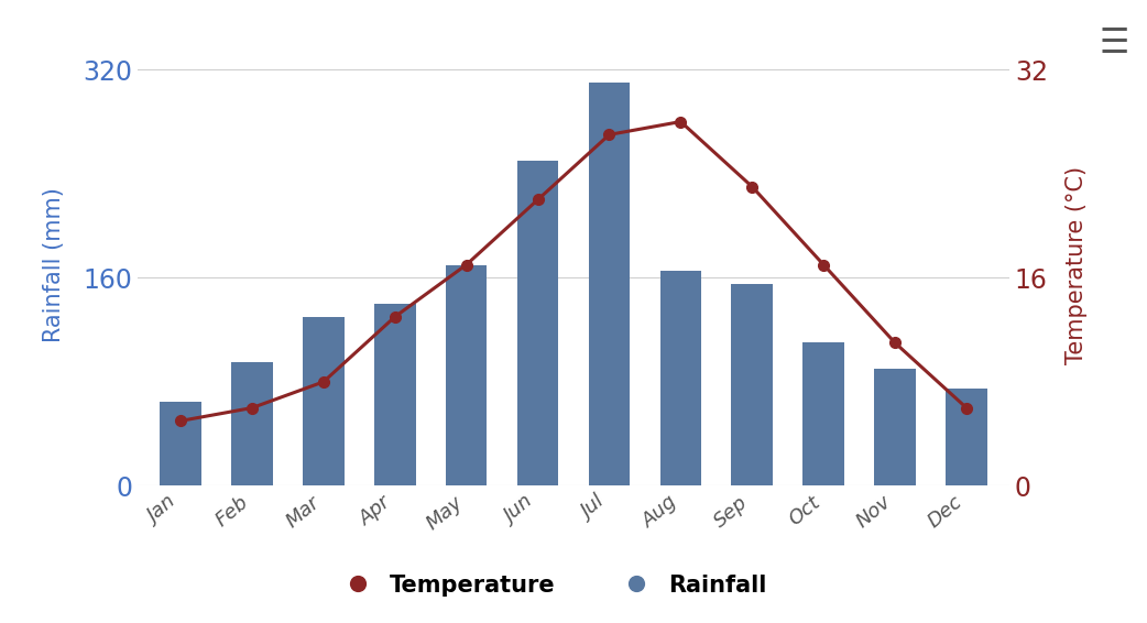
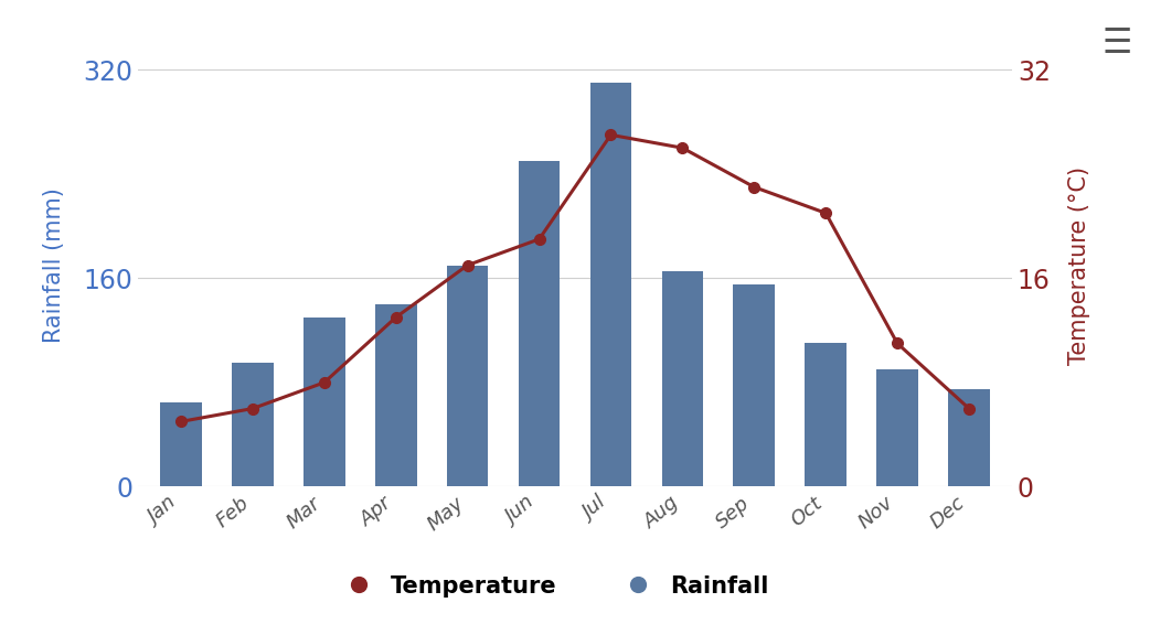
Temperature/Jun: 22 -> 19
Temperature/Aug: 28 -> 26
Temperature/Oct: 17 -> 21
